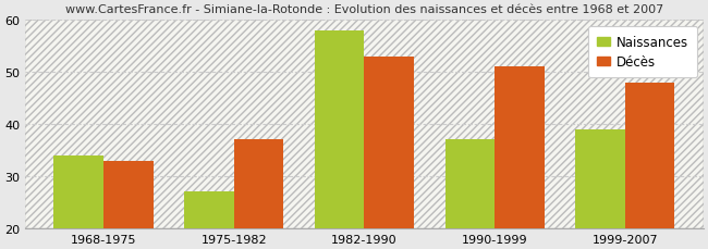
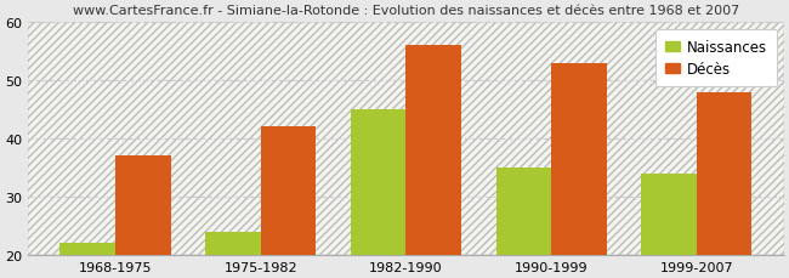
Naissances/1968-1975: 34 -> 22
Décès/1968-1975: 33 -> 37
Naissances/1975-1982: 27 -> 24
Décès/1975-1982: 37 -> 42
Naissances/1982-1990: 58 -> 45
Décès/1982-1990: 53 -> 56
Naissances/1990-1999: 37 -> 35
Décès/1990-1999: 51 -> 53
Naissances/1999-2007: 39 -> 34
